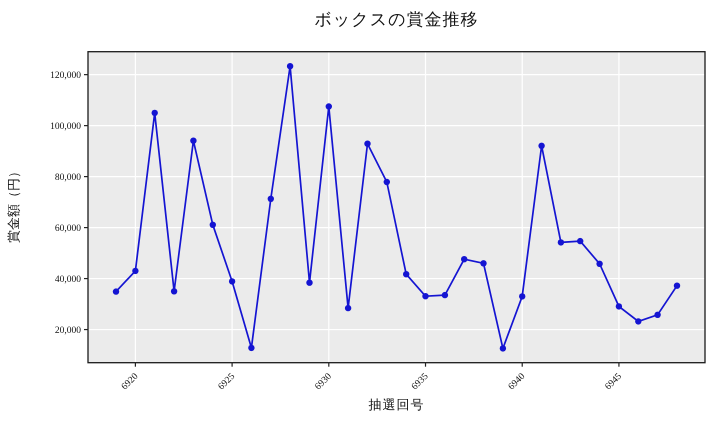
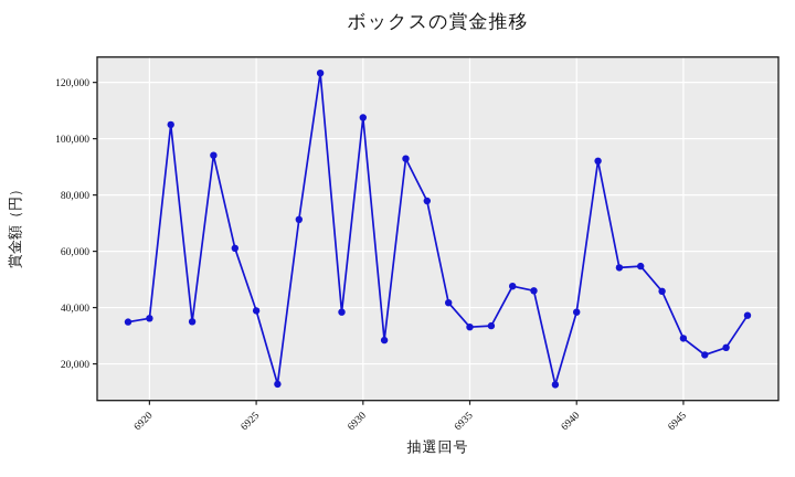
6920: 43000 -> 36000
6940: 33000 -> 38000
